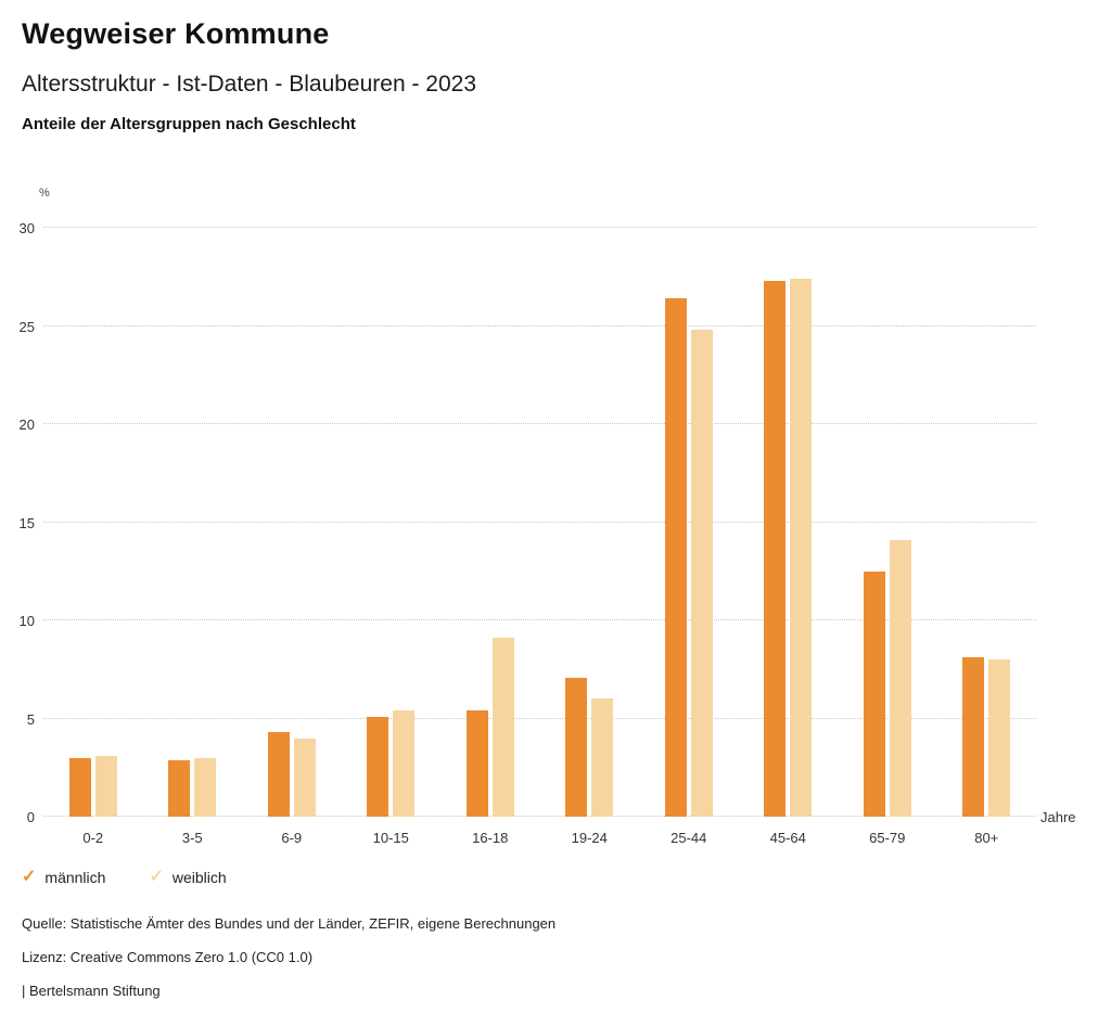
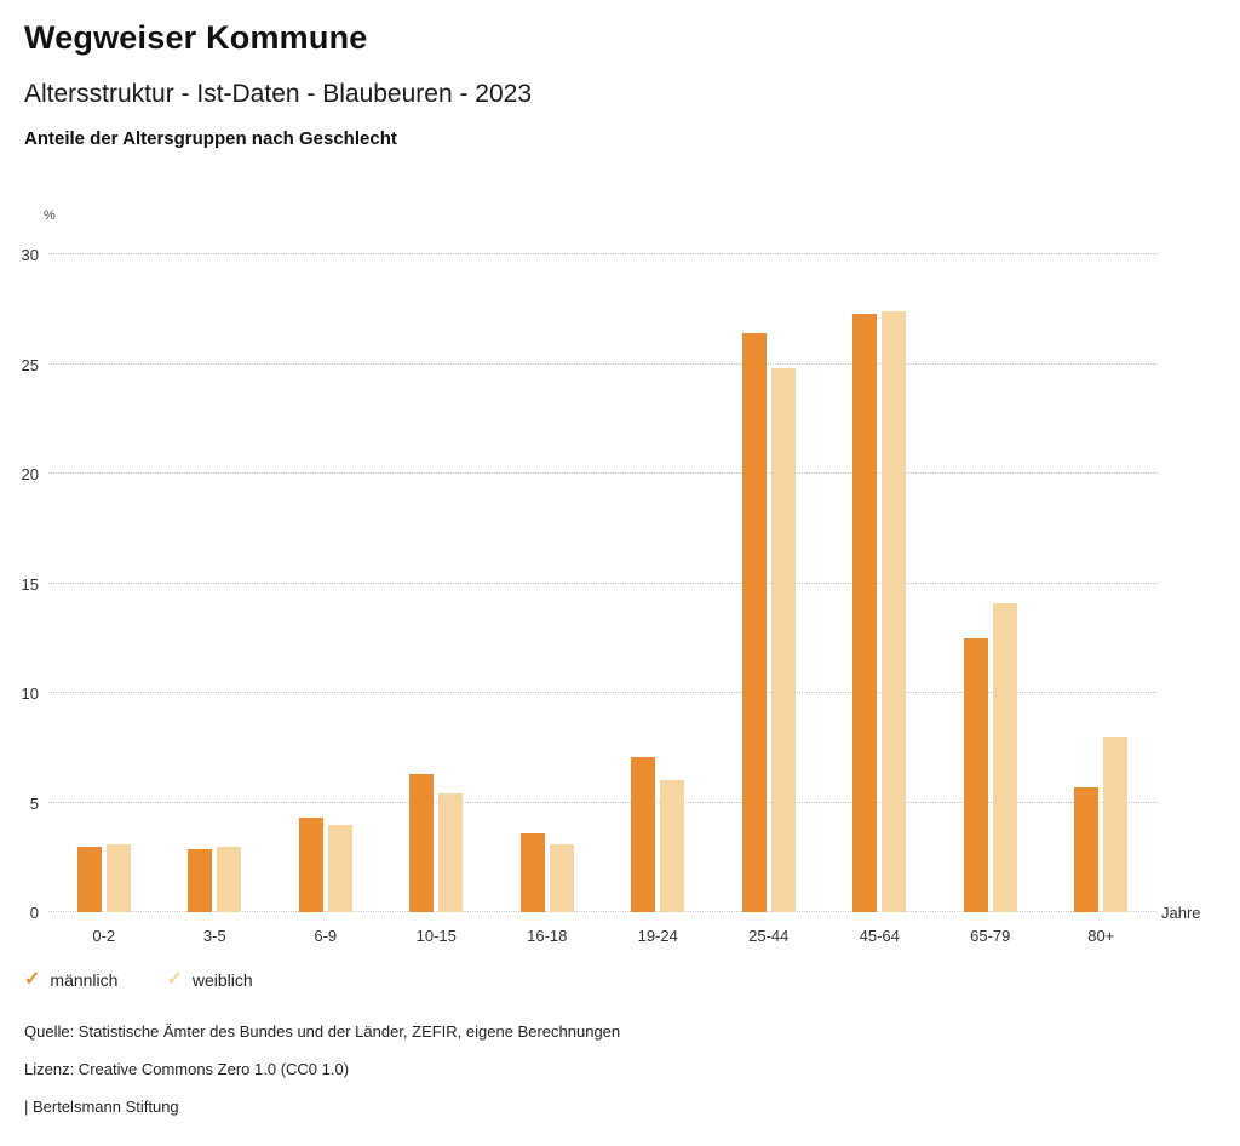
männlich/10-15: 5.1 -> 6.3
männlich/16-18: 5.4 -> 3.6
weiblich/16-18: 9.1 -> 3.1
männlich/80+: 8.1 -> 5.7
